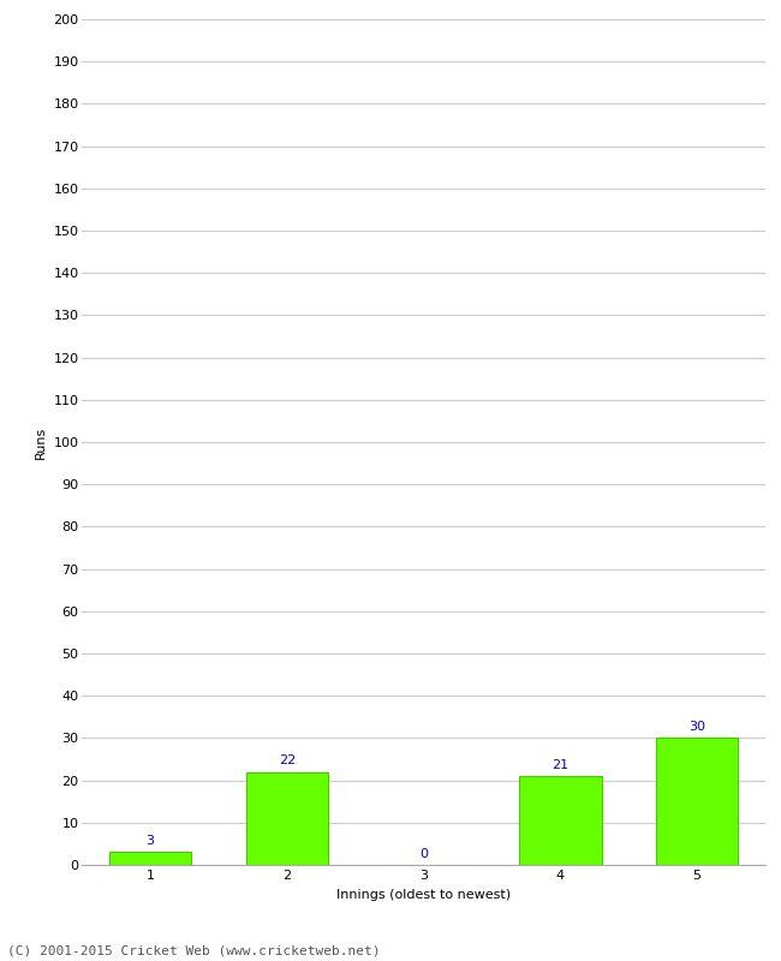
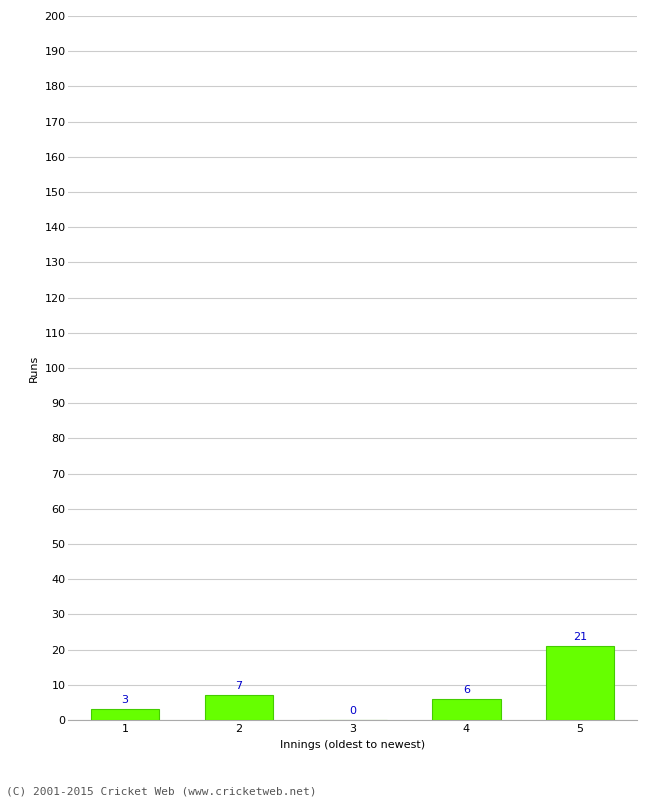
2: 22 -> 7
4: 21 -> 6
5: 30 -> 21
